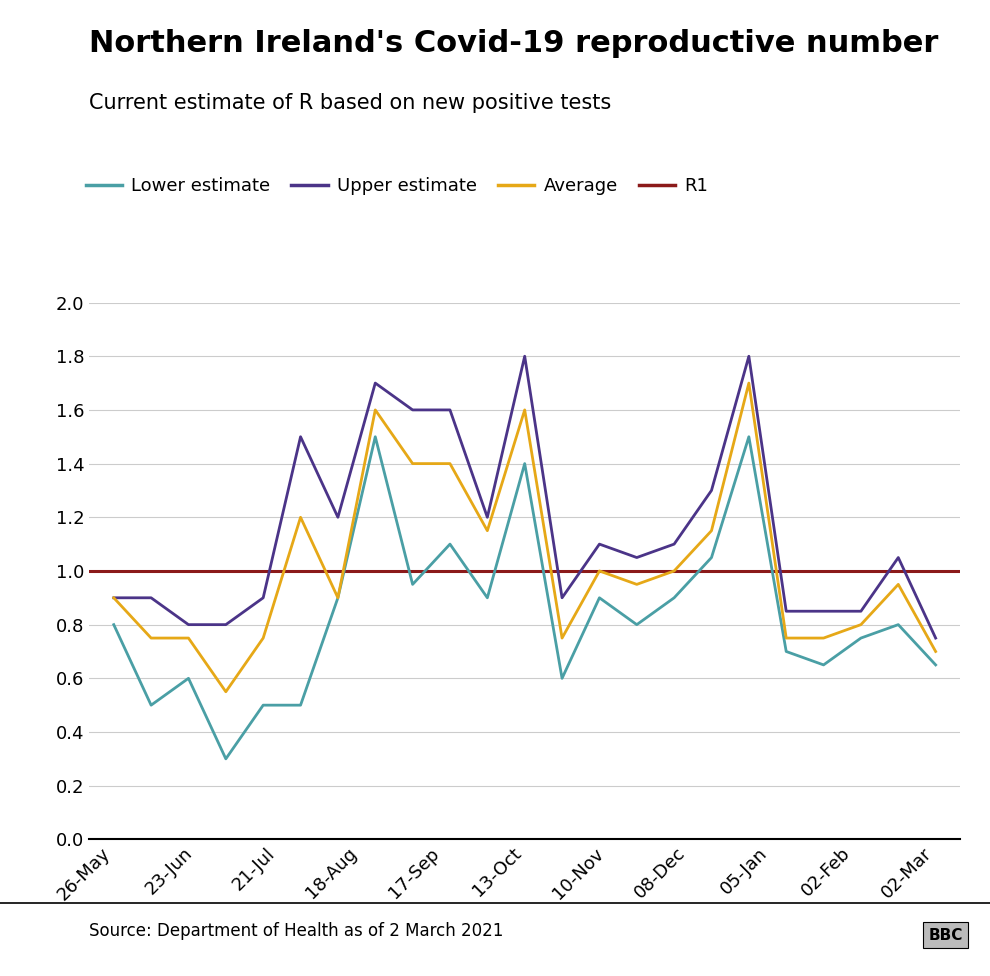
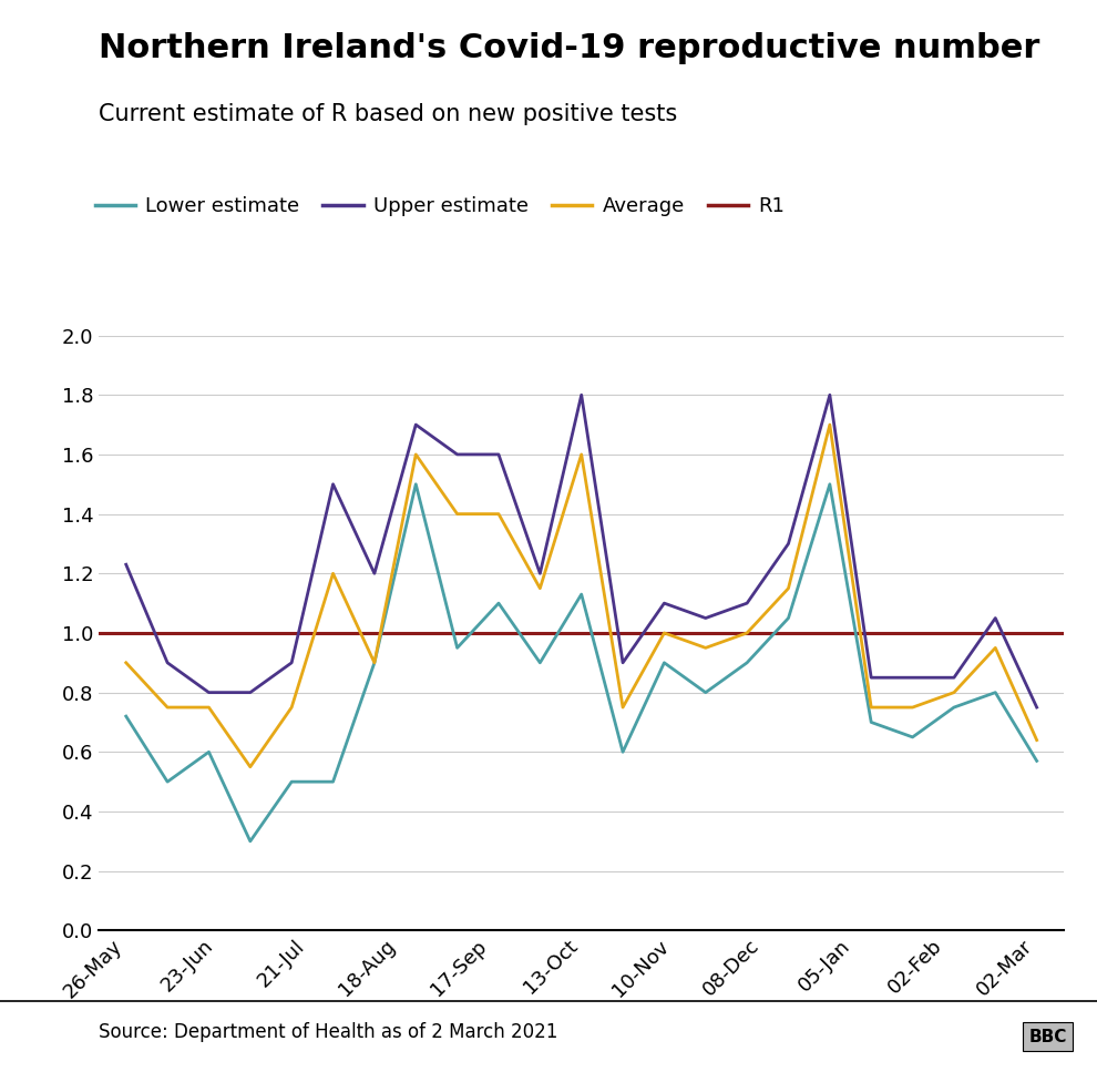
Lower estimate/26-May: 0.80 -> 0.72
Upper estimate/26-May: 0.90 -> 1.23
Lower estimate/13-Oct: 1.40 -> 1.13
Lower estimate/02-Mar: 0.65 -> 0.57
Average/02-Mar: 0.70 -> 0.64
